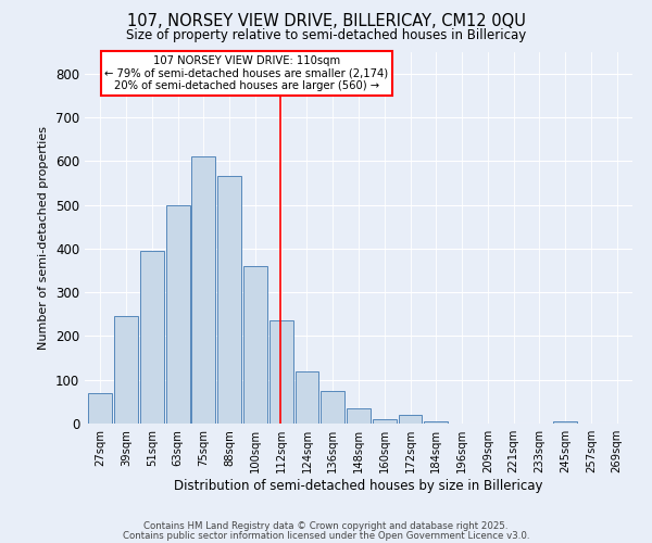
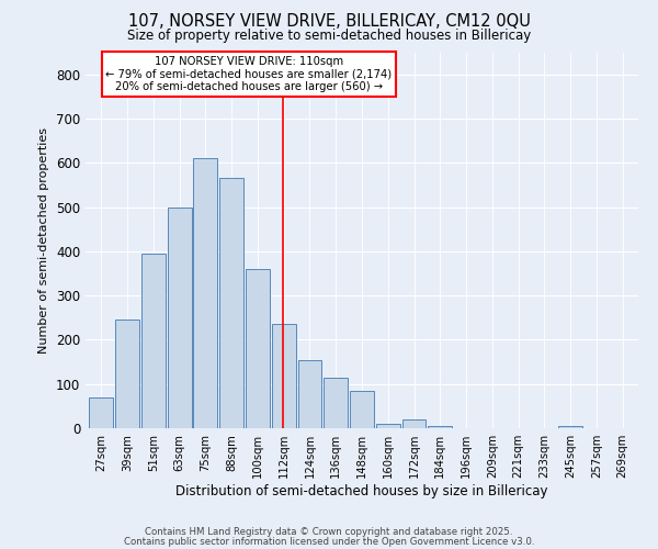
124sqm: 120 -> 155
136sqm: 75 -> 115
148sqm: 35 -> 85
